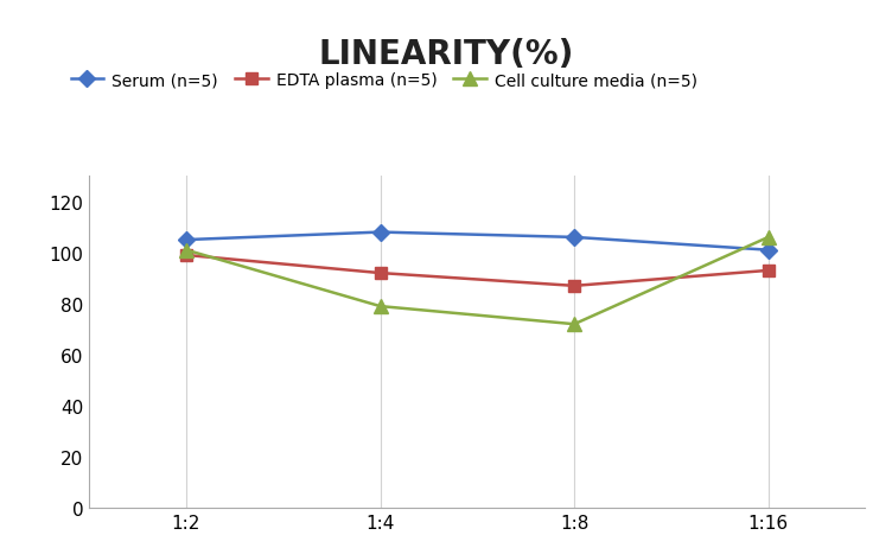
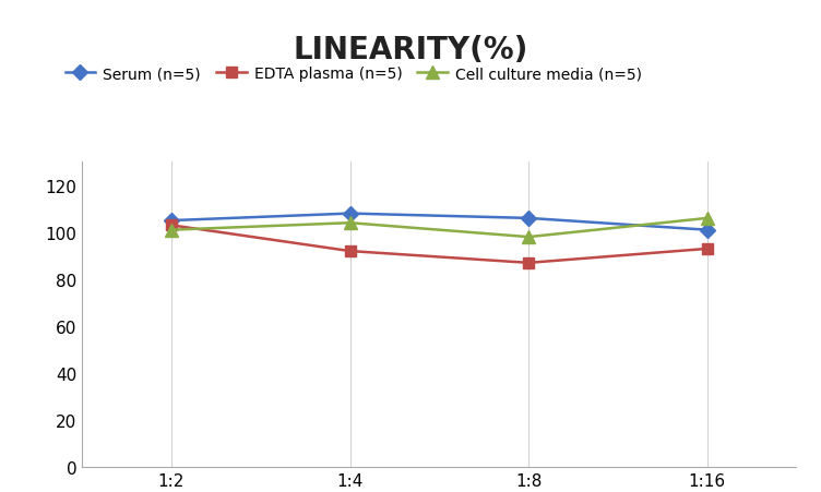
EDTA plasma (n=5)/1:2: 99 -> 103
Cell culture media (n=5)/1:4: 79 -> 104
Cell culture media (n=5)/1:8: 72 -> 98
